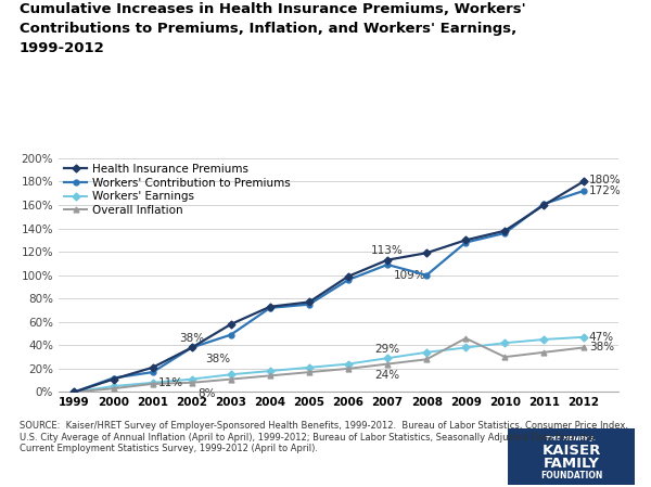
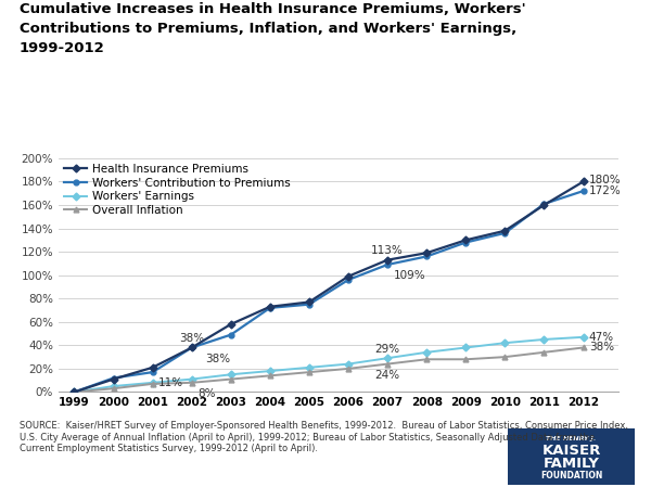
Workers' Contribution to Premiums/2008: 100% -> 116%
Overall Inflation/2009: 46% -> 28%
